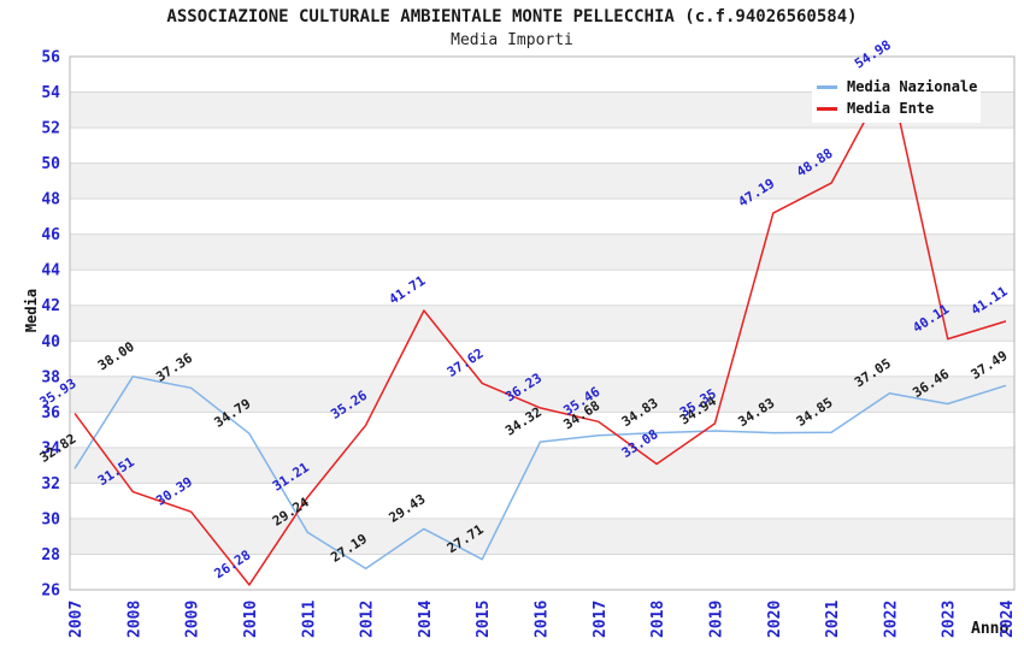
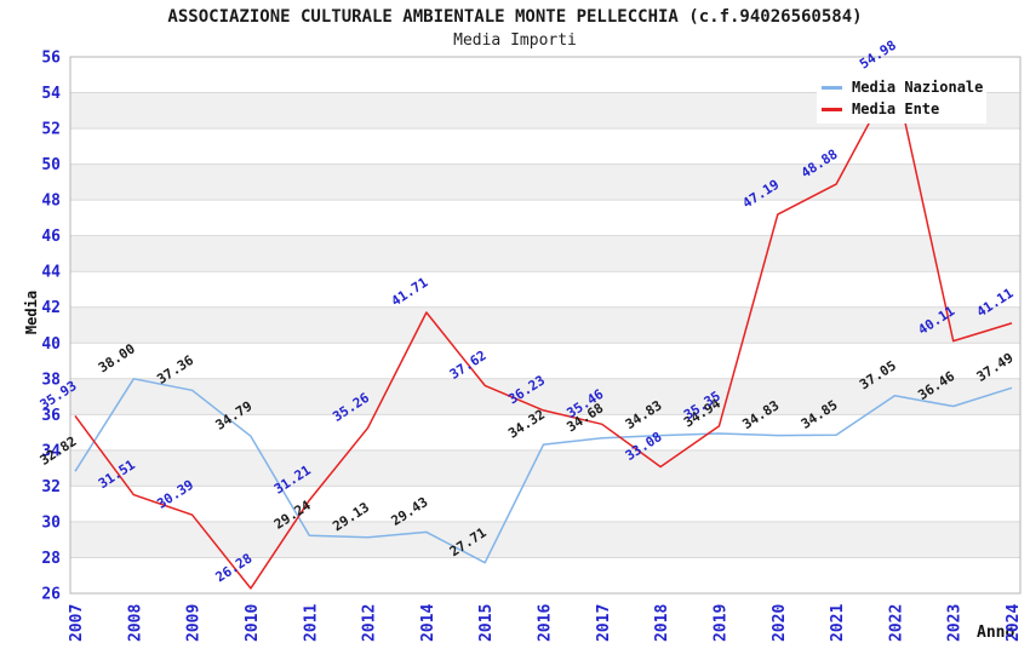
Media Nazionale/2012: 27.19 -> 29.13
